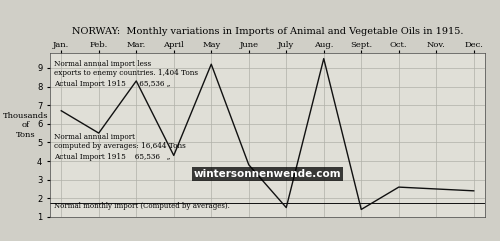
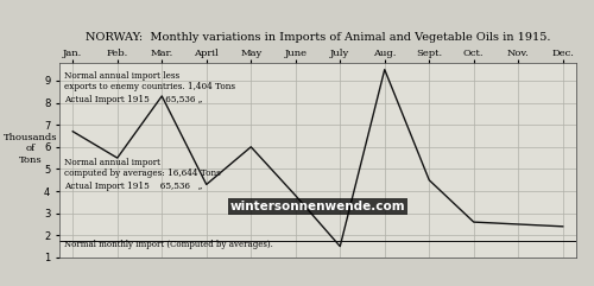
May: 9.2 -> 6.0
Sept.: 1.4 -> 4.5
